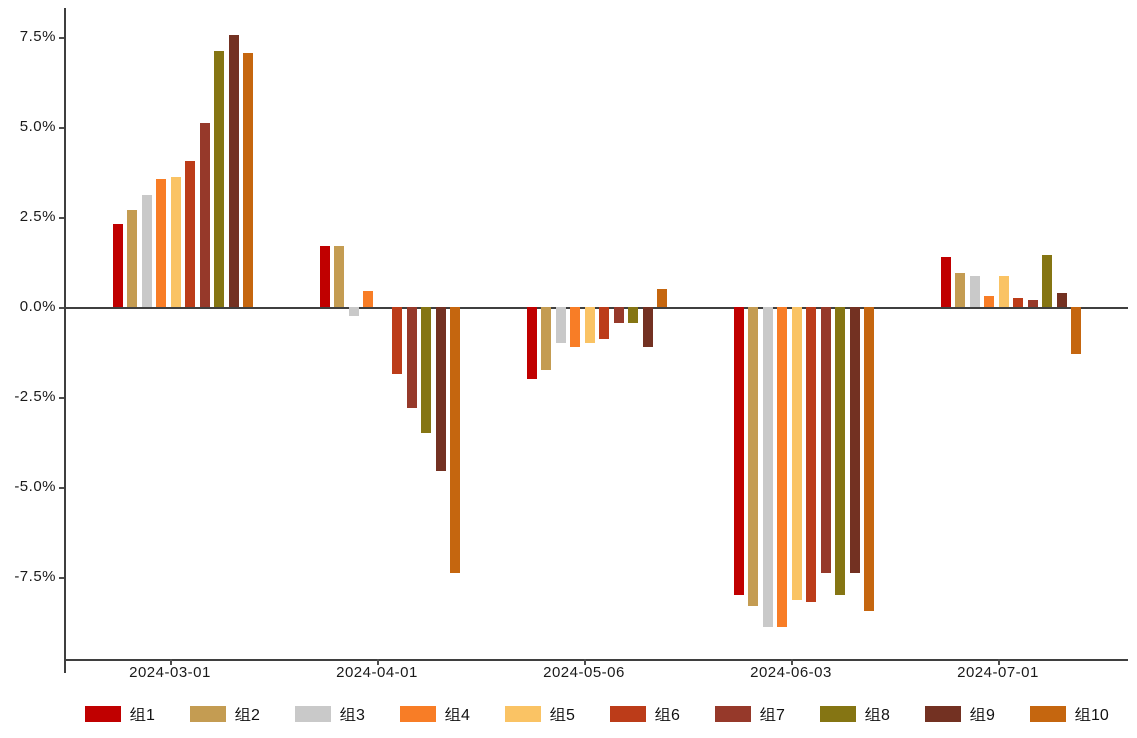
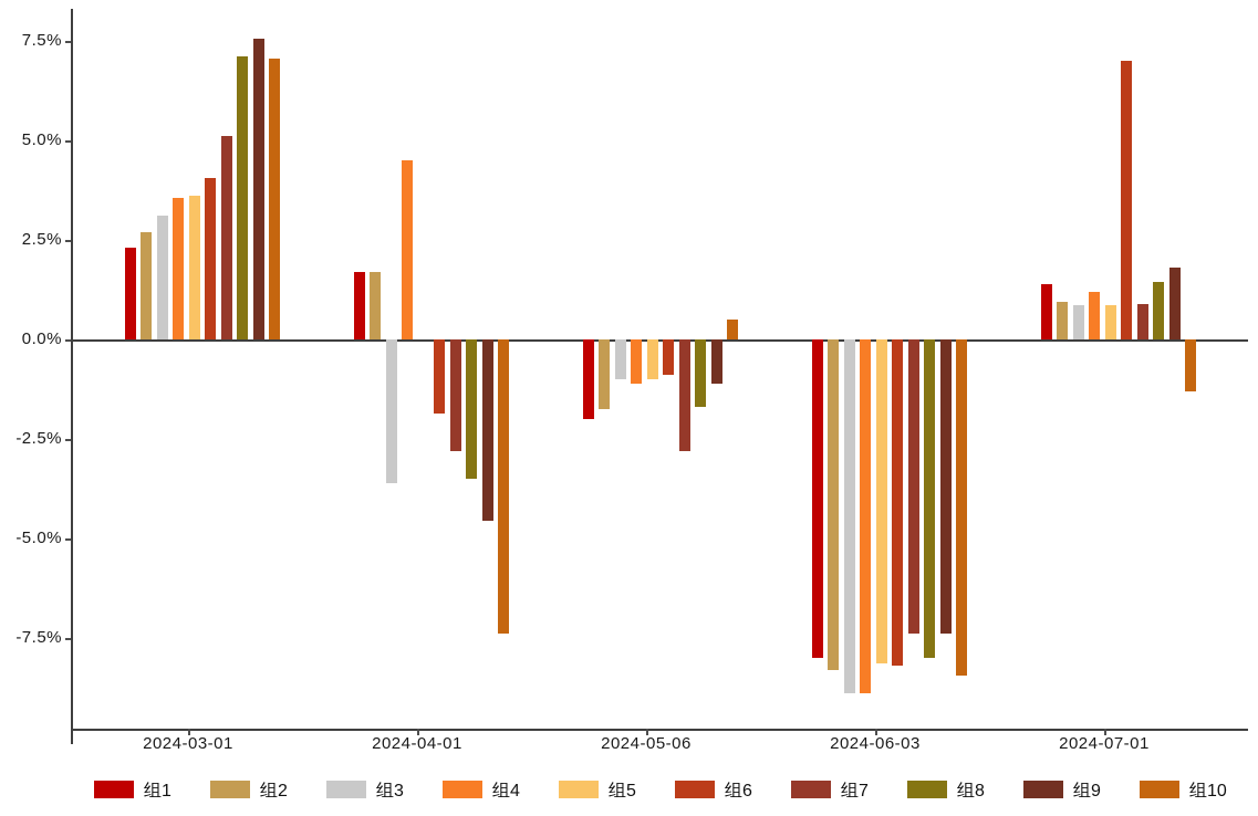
组3/2024-04-01: -0.2% -> -3.6%
组4/2024-04-01: 0.5% -> 4.5%
组7/2024-05-06: -0.5% -> -2.8%
组8/2024-05-06: -0.5% -> -1.7%
组4/2024-07-01: 0.3% -> 1.2%
组6/2024-07-01: 0.2% -> 7.0%
组7/2024-07-01: 0.2% -> 0.9%
组9/2024-07-01: 0.4% -> 1.8%
